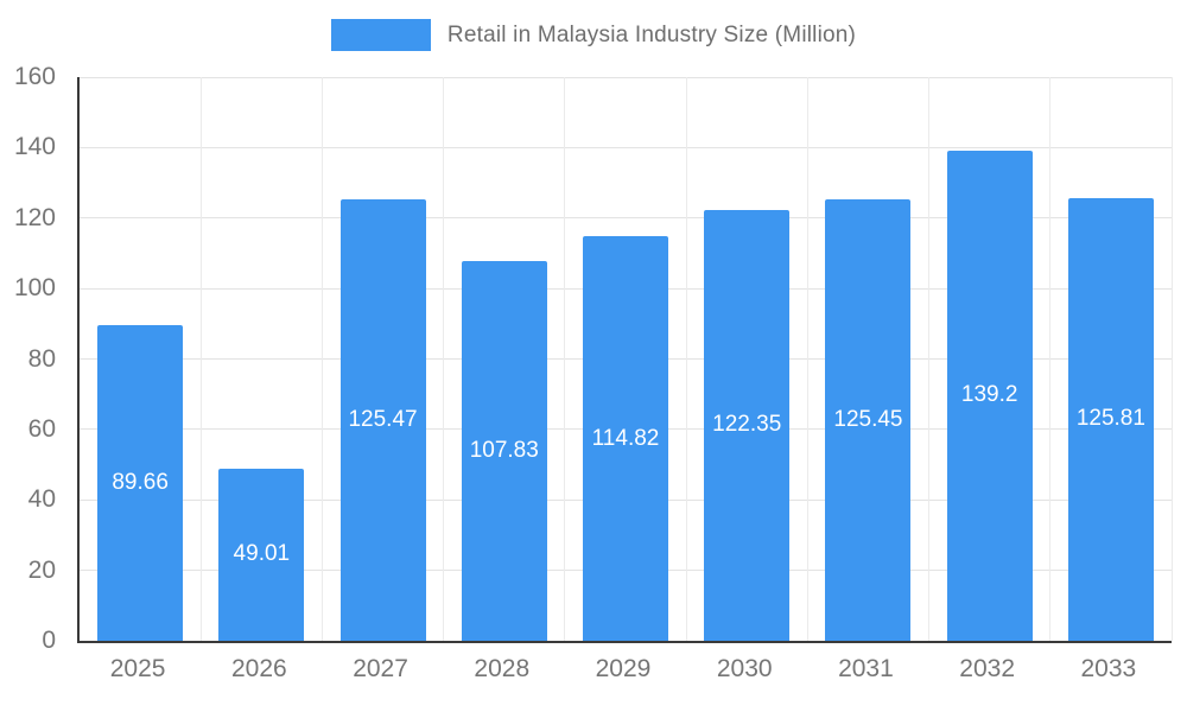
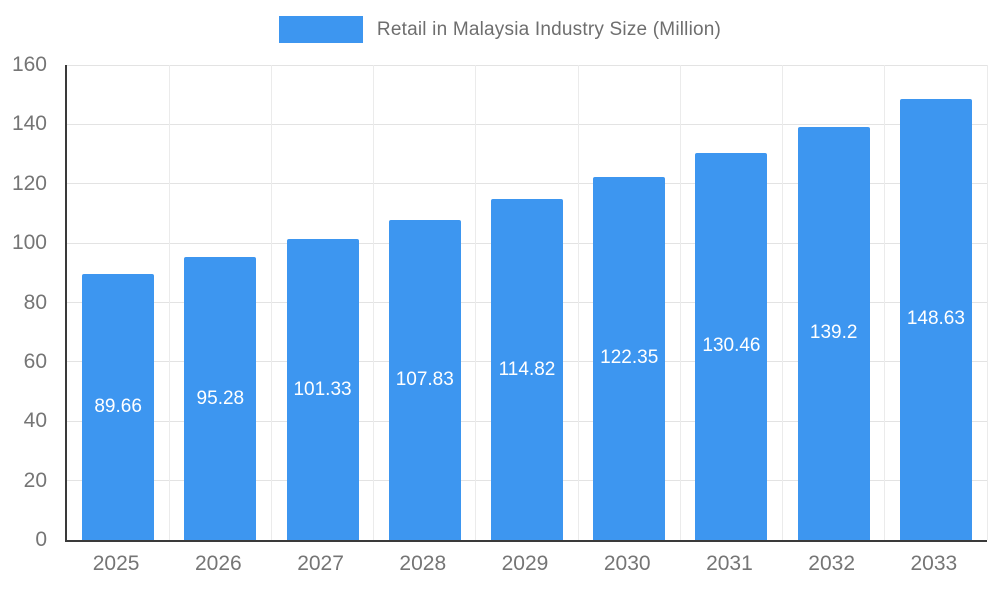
2026: 49.01 -> 95.28
2027: 125.47 -> 101.33
2031: 125.45 -> 130.46
2033: 125.81 -> 148.63
